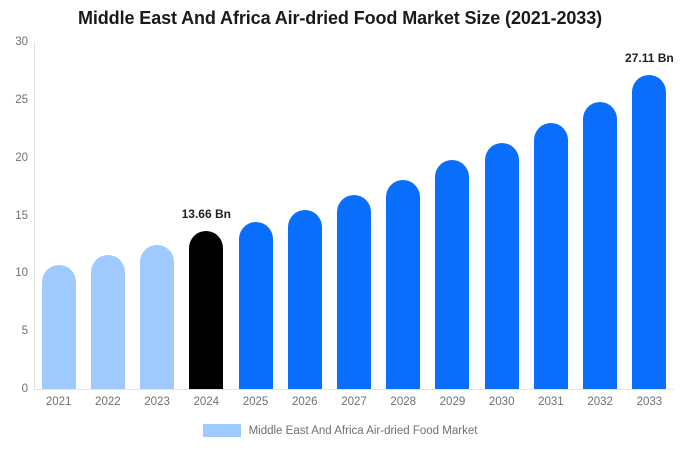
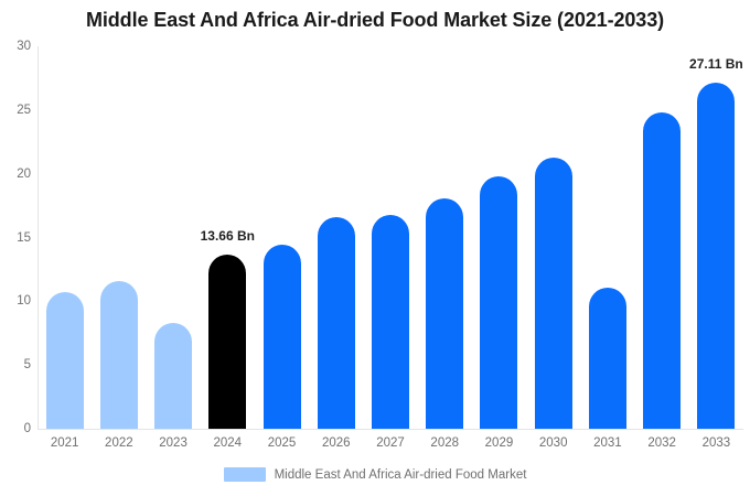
2023: 12.4 -> 8.3
2026: 15.5 -> 16.6
2031: 23.0 -> 11.1
